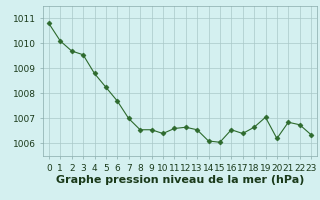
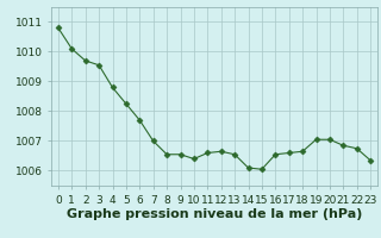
17: 1006.40 -> 1006.60
20: 1006.20 -> 1007.05
